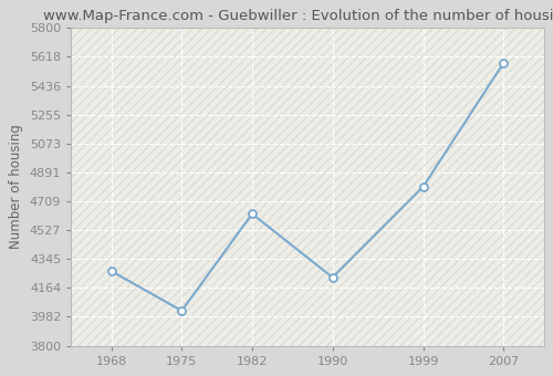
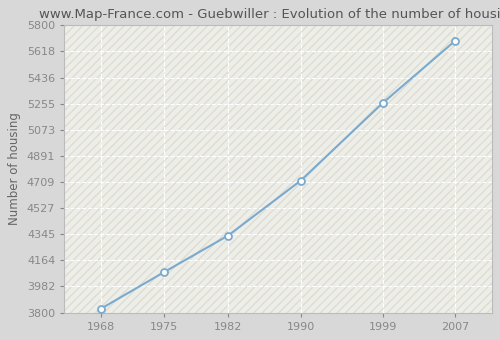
1968: 4270 -> 3830
1975: 4020 -> 4080
1982: 4630 -> 4340
1990: 4230 -> 4720
1999: 4800 -> 5260
2007: 5580 -> 5690
